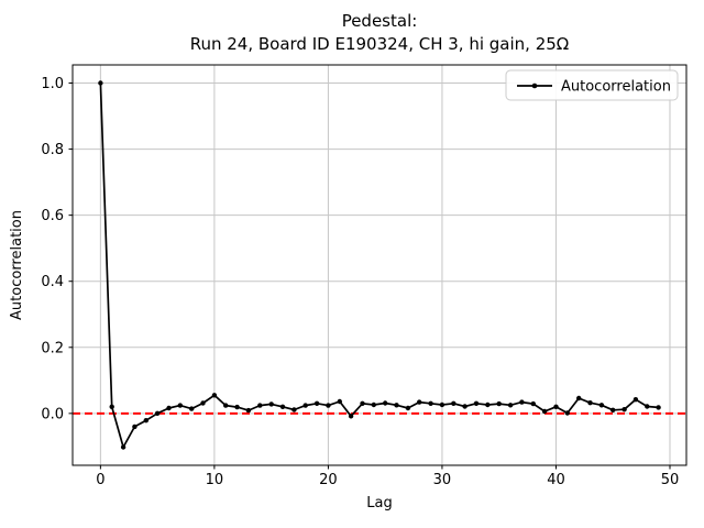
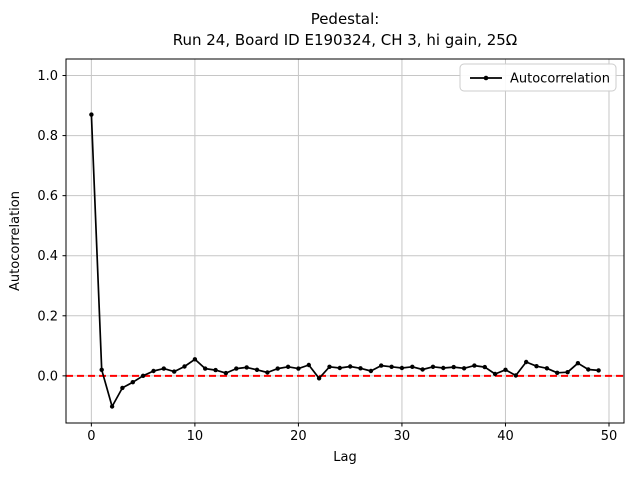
0: 1.00 -> 0.87
